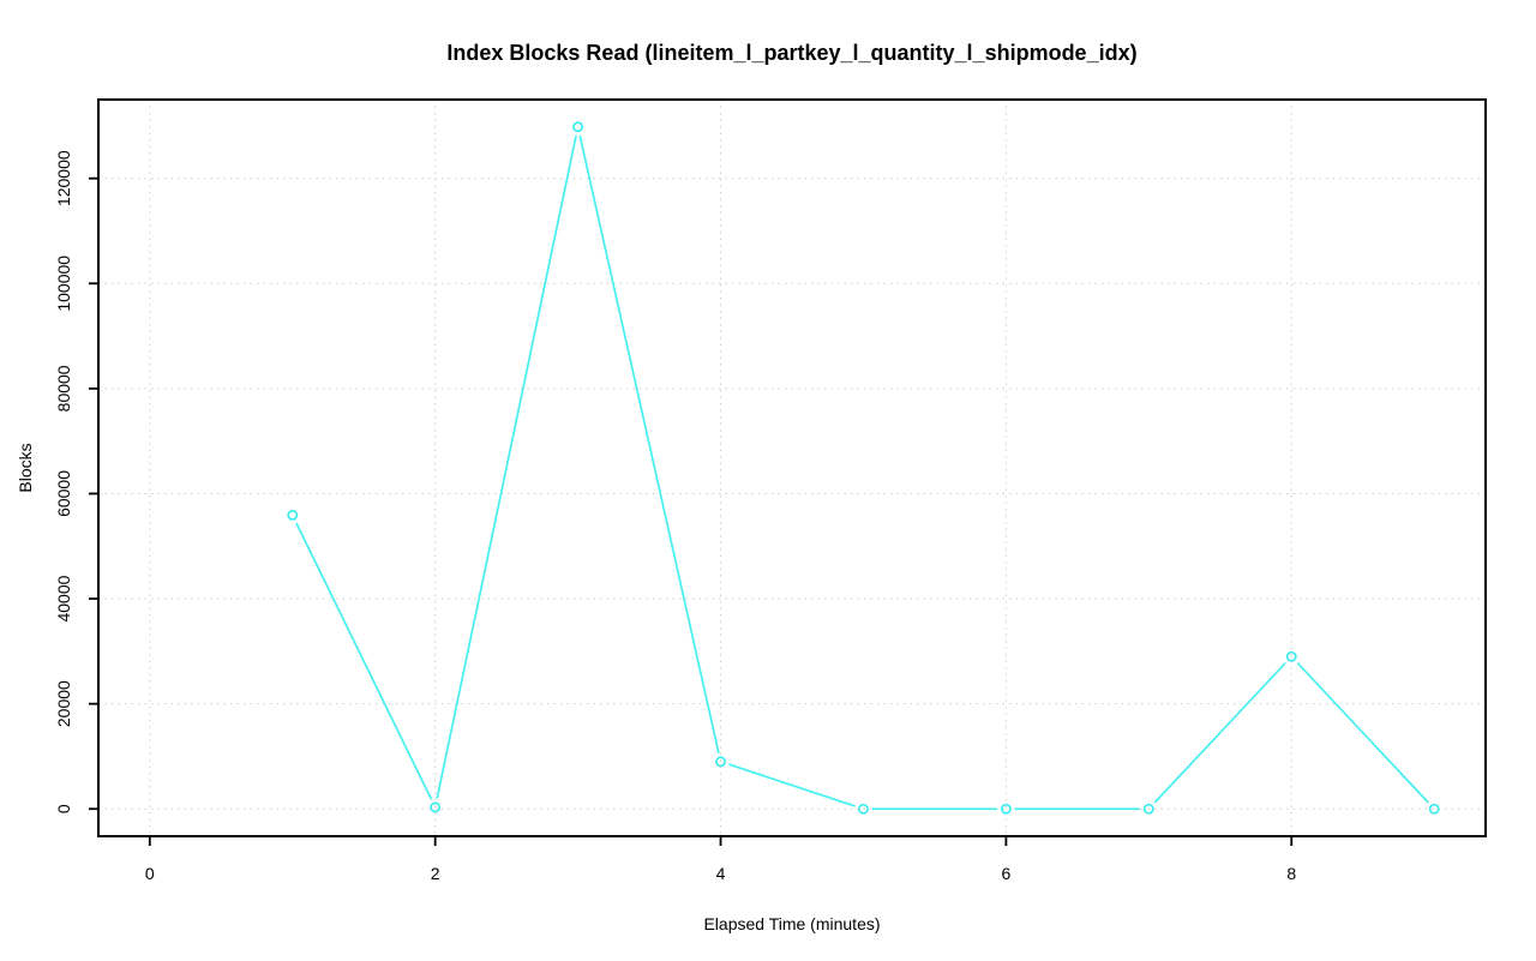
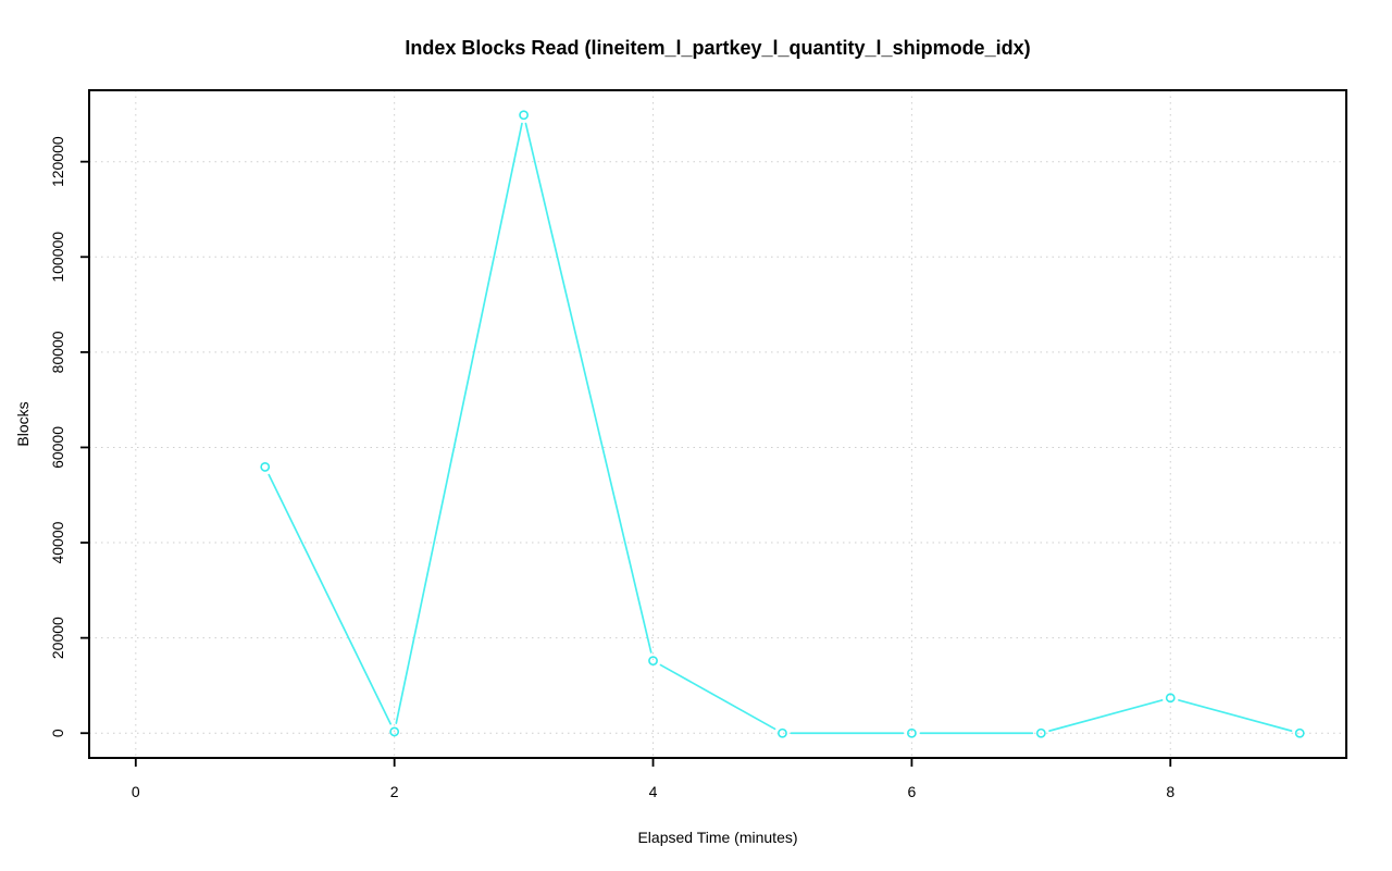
4: 9000 -> 15000
8: 29000 -> 7000
